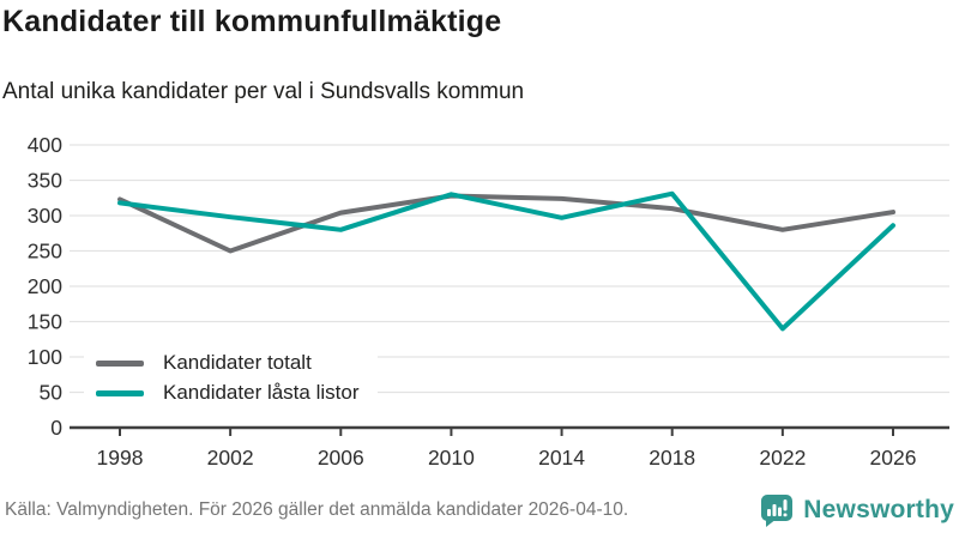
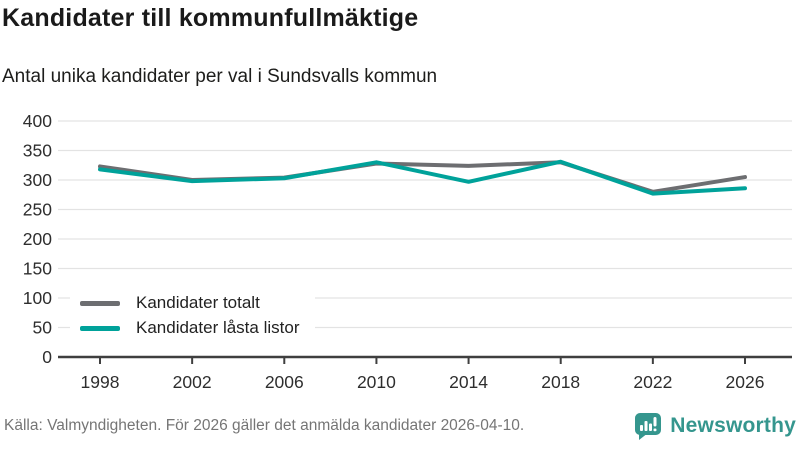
Kandidater totalt/2002: 250 -> 300
Kandidater låsta listor/2006: 280 -> 300
Kandidater totalt/2018: 310 -> 330
Kandidater låsta listor/2022: 140 -> 280
